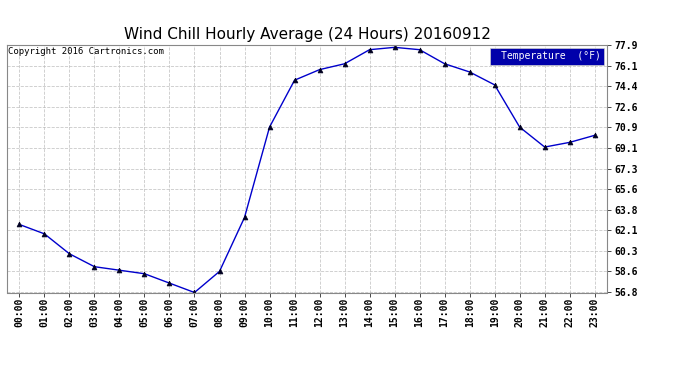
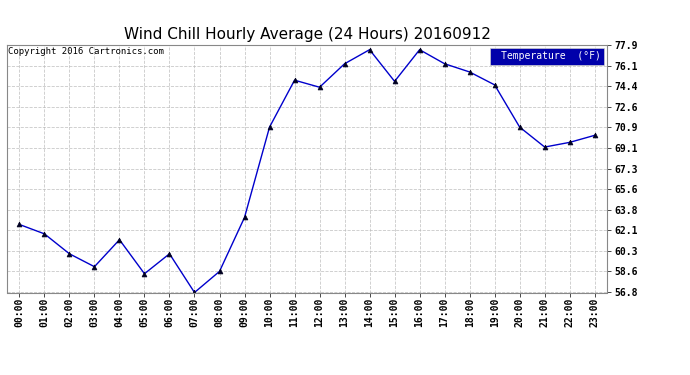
04:00: 58.7 -> 61.3
06:00: 57.6 -> 60.1
12:00: 75.8 -> 74.3
15:00: 77.7 -> 74.8
